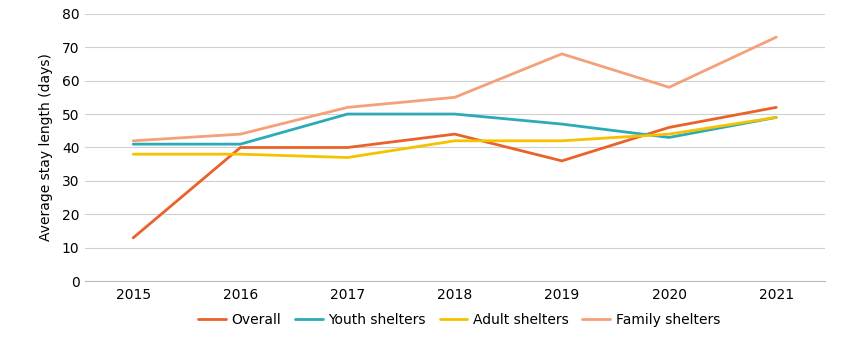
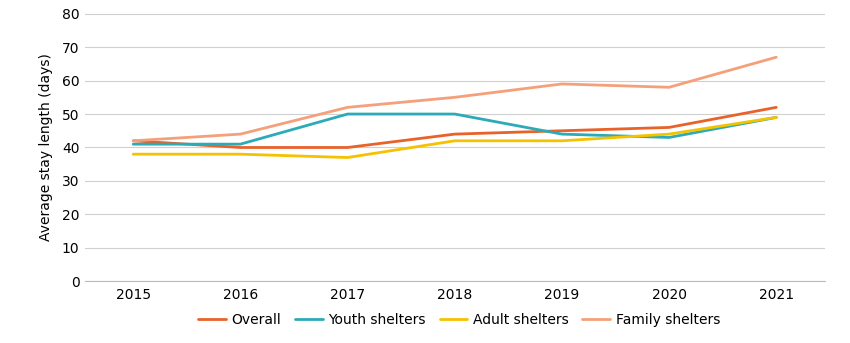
Overall/2015: 13 -> 42
Overall/2019: 36 -> 45
Youth shelters/2019: 47 -> 44
Family shelters/2019: 68 -> 59
Family shelters/2021: 73 -> 67
